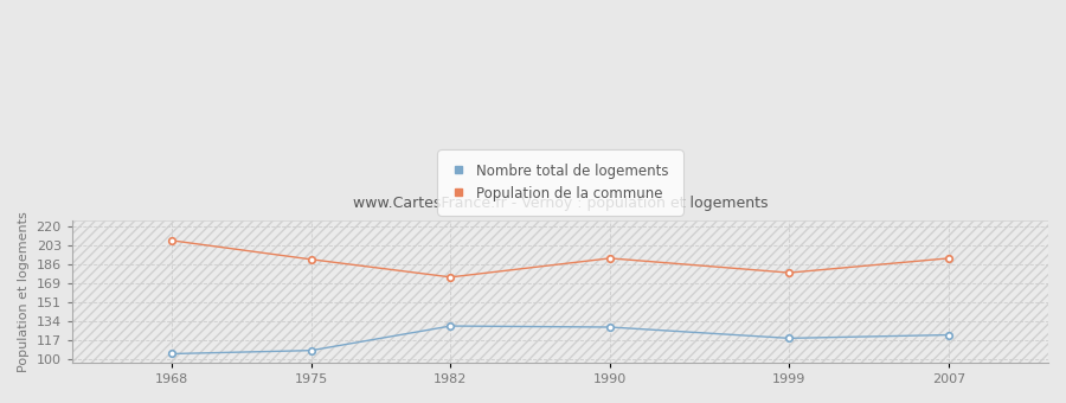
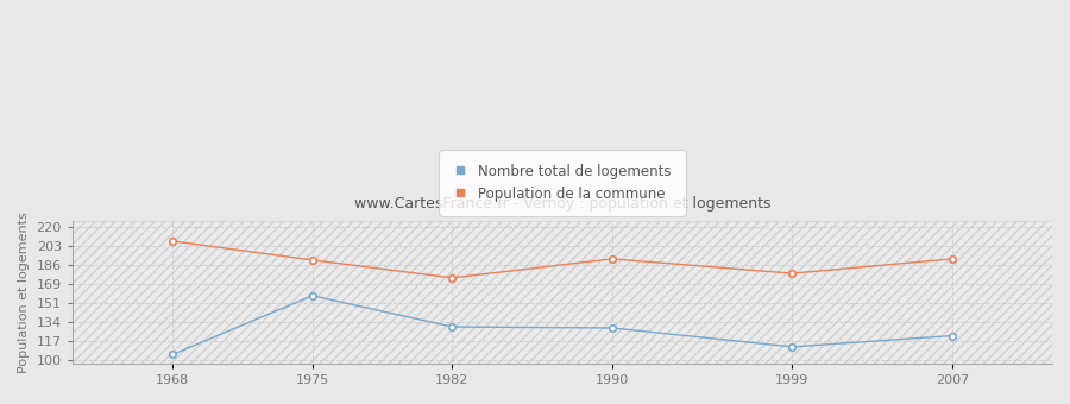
Nombre total de logements/1975: 108 -> 158
Nombre total de logements/1999: 119 -> 112
